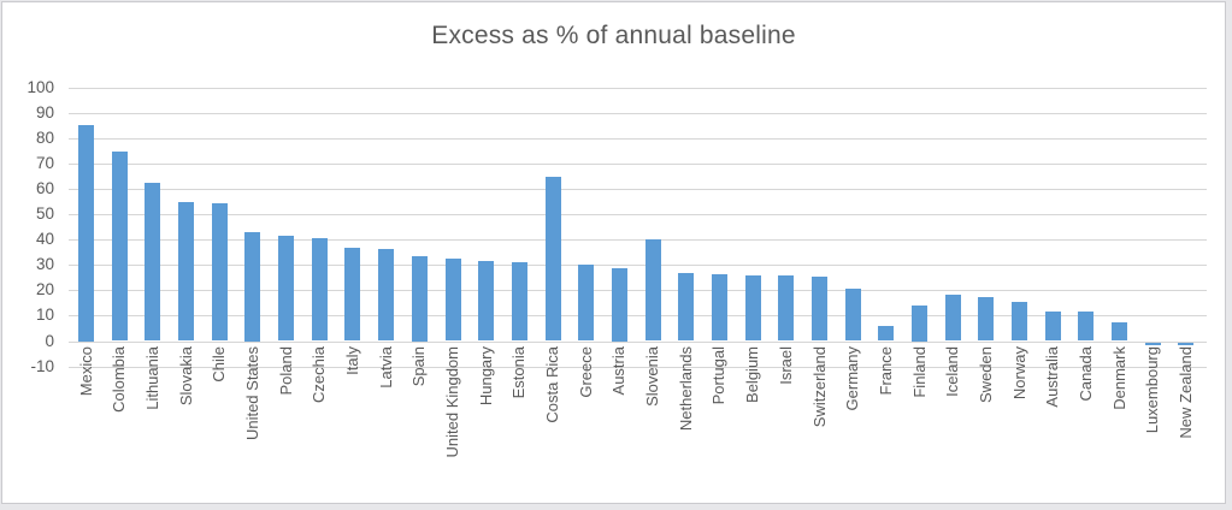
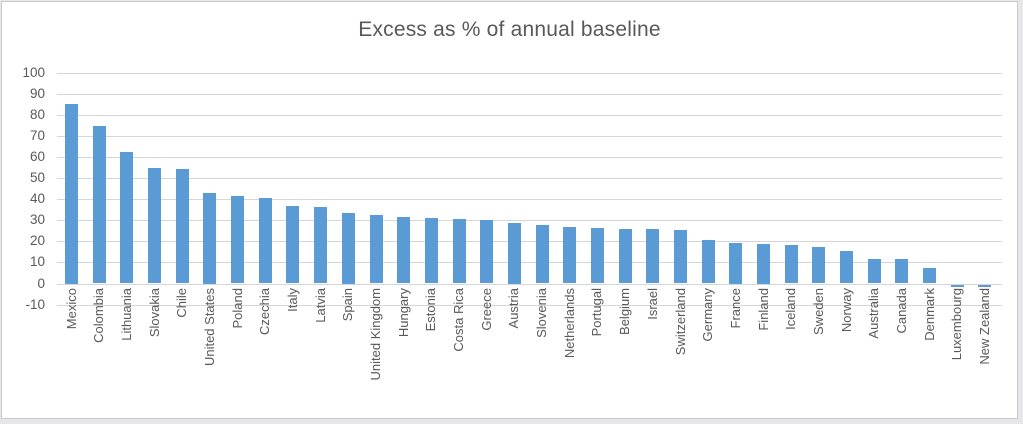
Costa Rica: 65 -> 30
Slovenia: 40 -> 28
France: 6 -> 20
Finland: 14 -> 19
